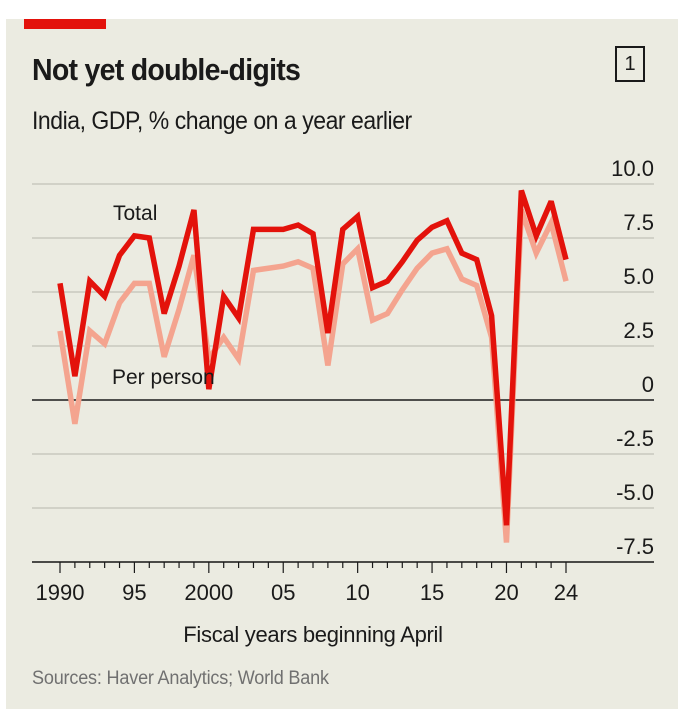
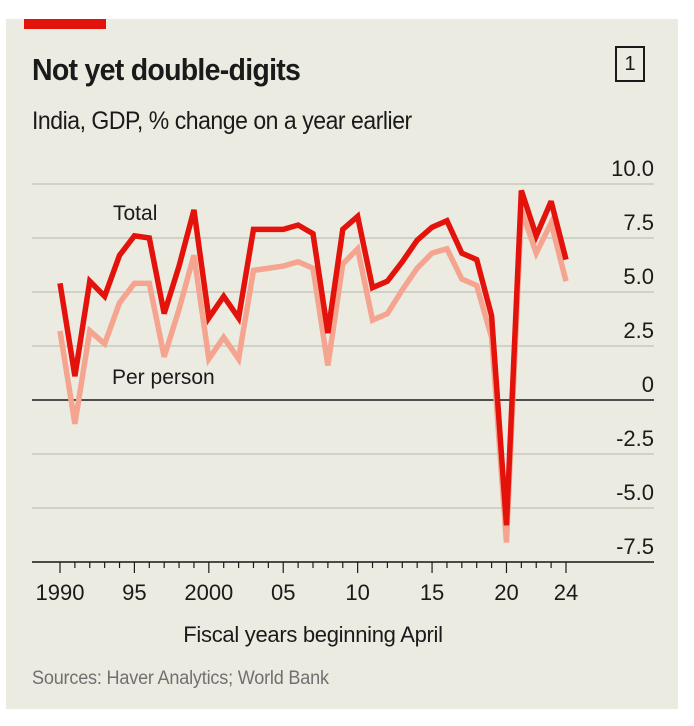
Total/2000: 0.5 -> 3.8
